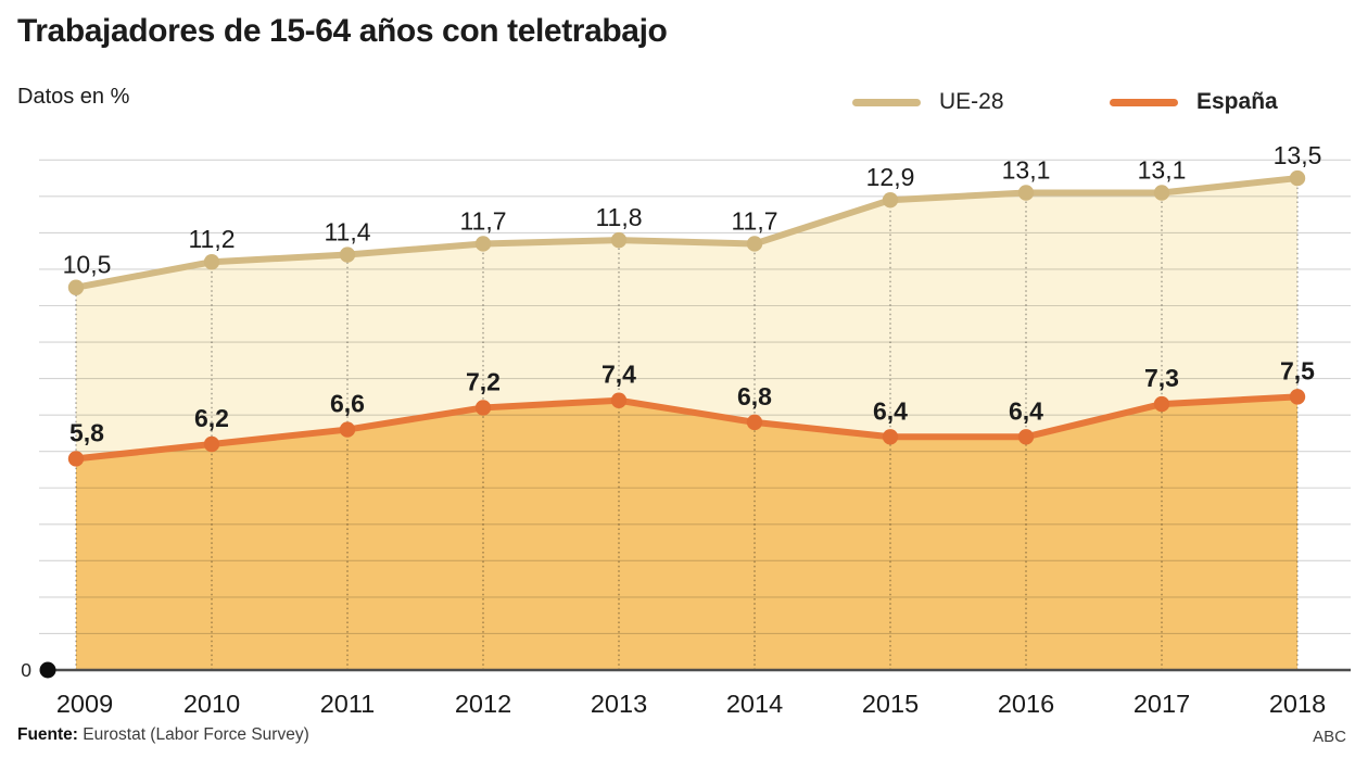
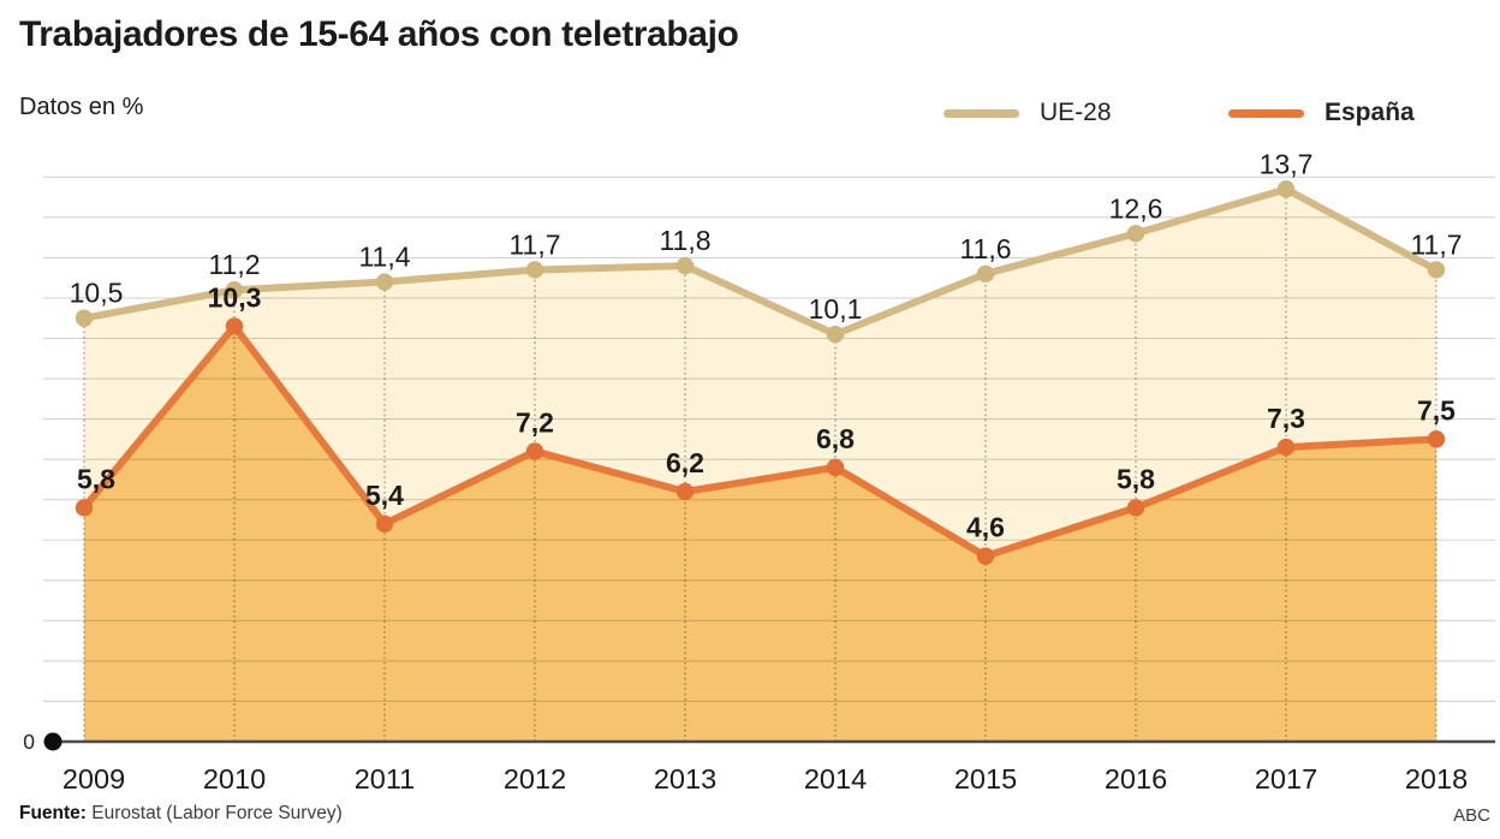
España/2010: 6,2 -> 10,3
España/2011: 6,6 -> 5,4
España/2013: 7,4 -> 6,2
UE-28/2014: 11,7 -> 10,1
UE-28/2015: 12,9 -> 11,6
España/2015: 6,4 -> 4,6
UE-28/2016: 13,1 -> 12,6
España/2016: 6,4 -> 5,8
UE-28/2017: 13,1 -> 13,7
UE-28/2018: 13,5 -> 11,7
